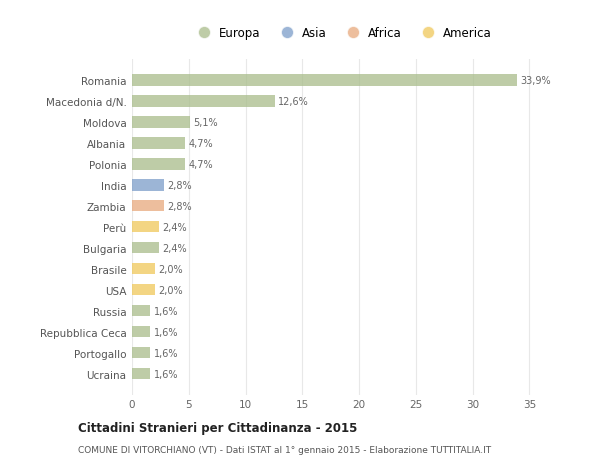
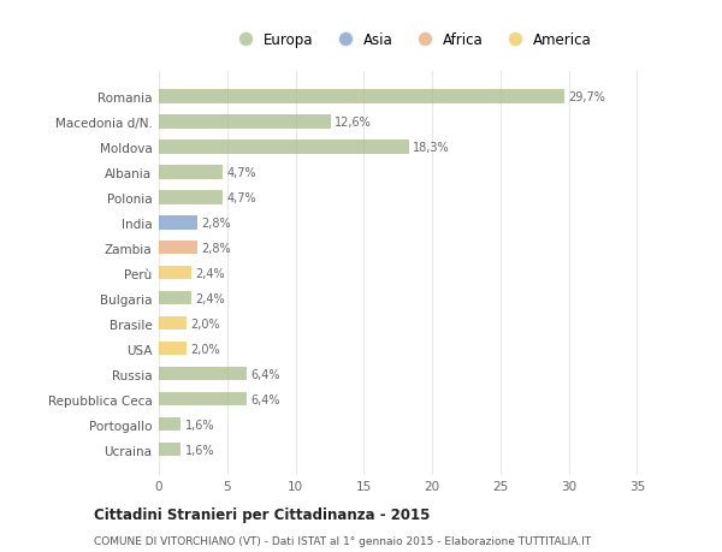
Romania: 33,9% -> 29,7%
Moldova: 5,1% -> 18,3%
Russia: 1,6% -> 6,4%
Repubblica Ceca: 1,6% -> 6,4%
